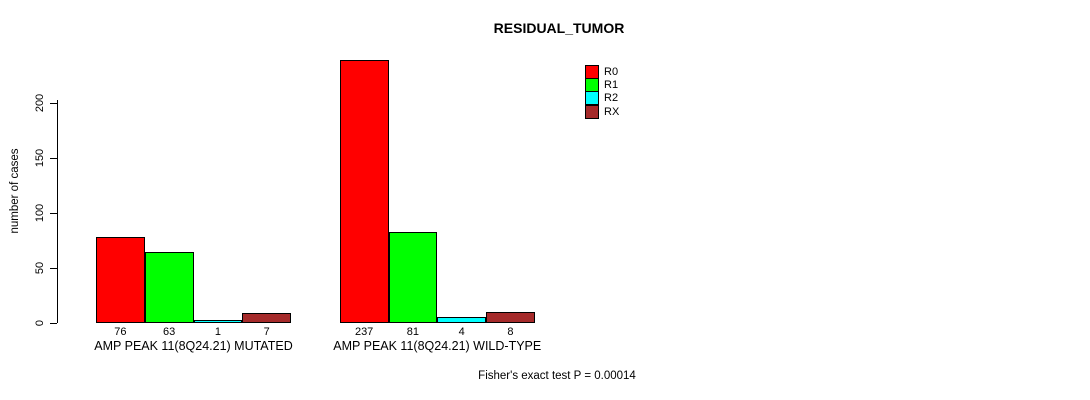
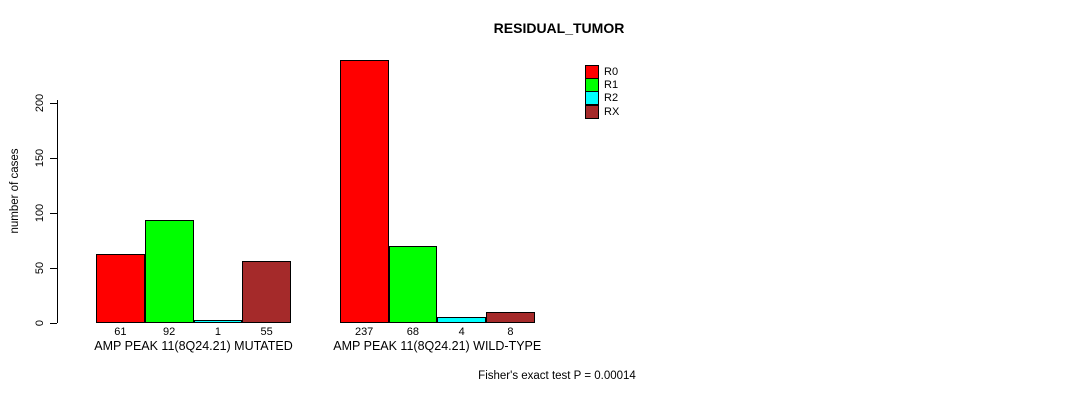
R0/AMP PEAK 11(8Q24.21) MUTATED: 76 -> 61
R1/AMP PEAK 11(8Q24.21) MUTATED: 63 -> 92
RX/AMP PEAK 11(8Q24.21) MUTATED: 7 -> 55
R1/AMP PEAK 11(8Q24.21) WILD-TYPE: 81 -> 68
